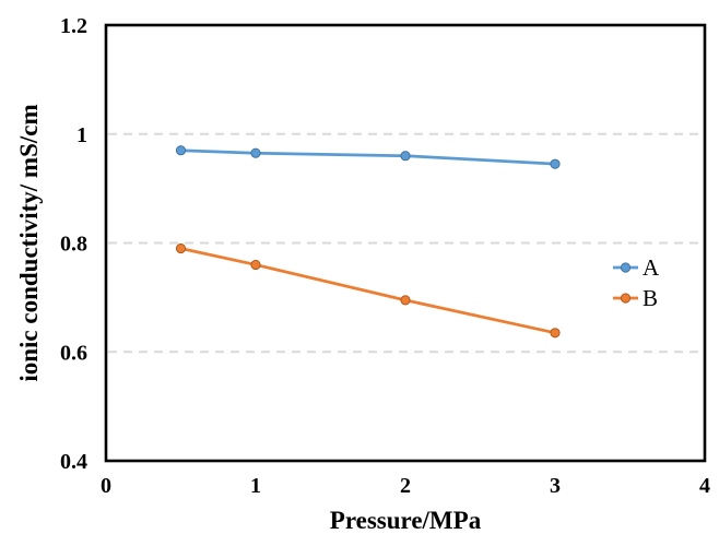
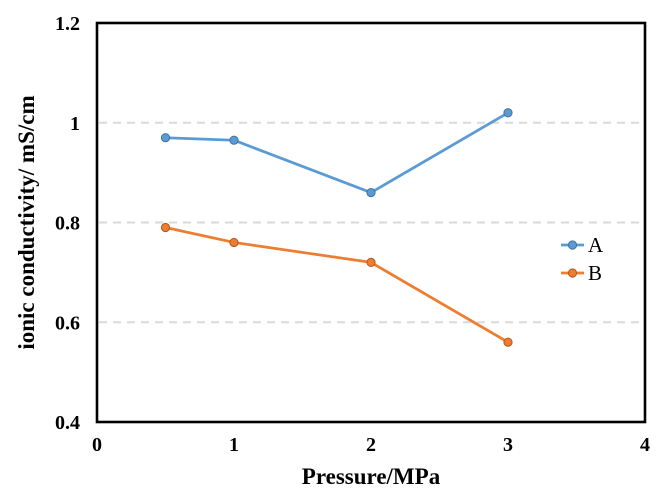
A/2: 0.96 -> 0.86
B/2: 0.69 -> 0.72
A/3: 0.94 -> 1.02
B/3: 0.64 -> 0.56
